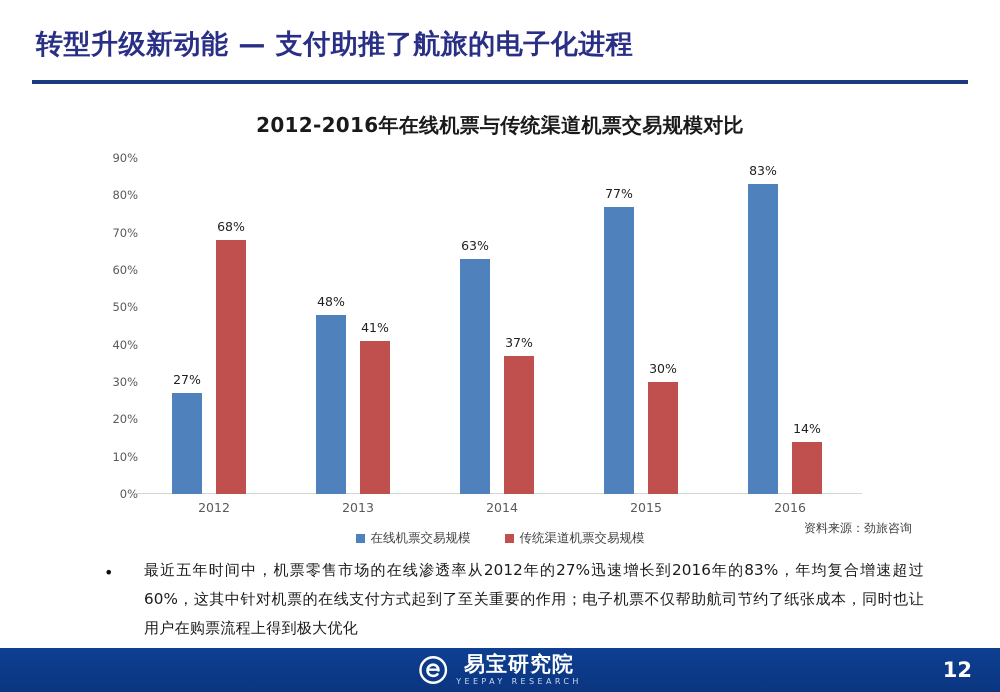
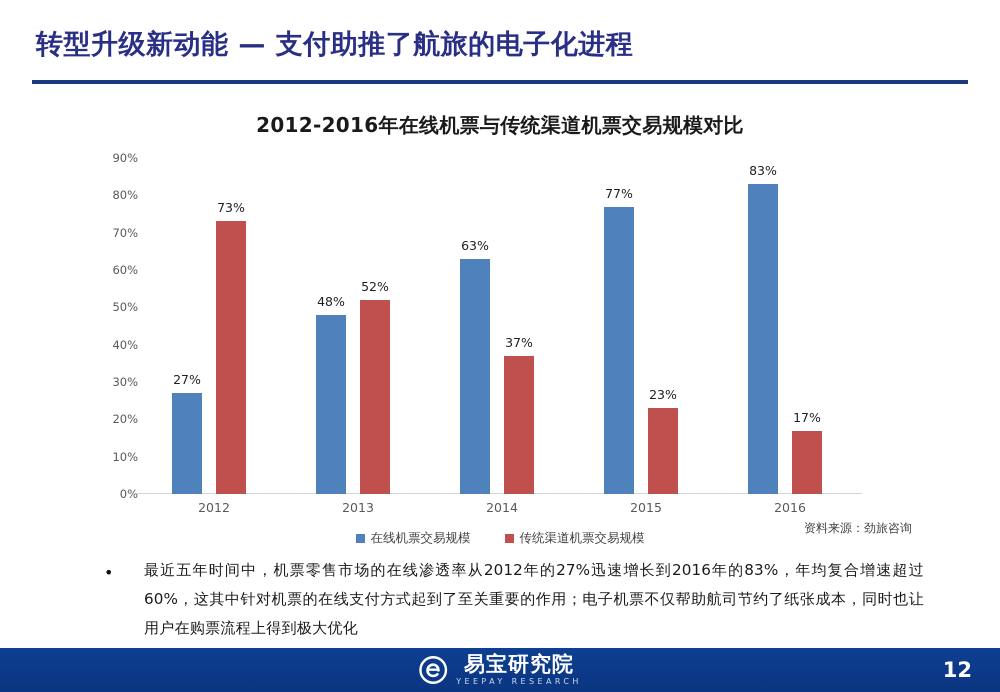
传统渠道机票交易规模/2012: 68% -> 73%
传统渠道机票交易规模/2013: 41% -> 52%
传统渠道机票交易规模/2015: 30% -> 23%
传统渠道机票交易规模/2016: 14% -> 17%
